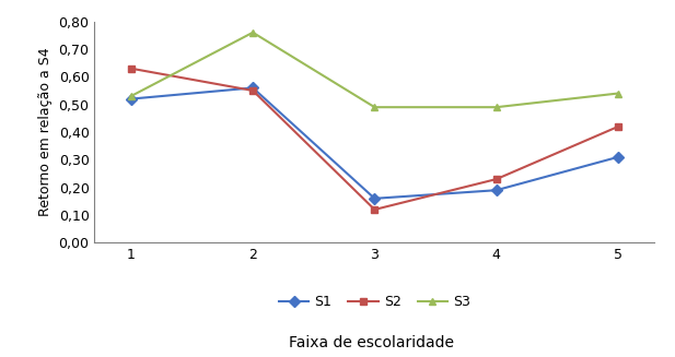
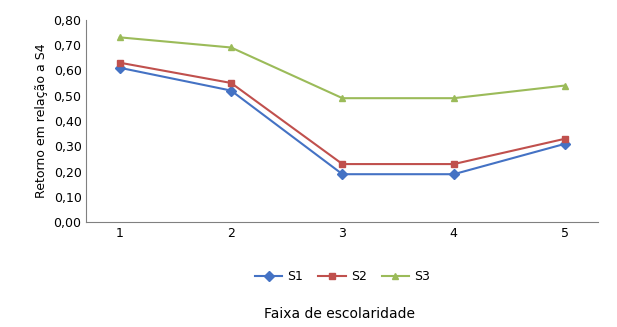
S1/1: 0,52 -> 0,61
S3/1: 0,53 -> 0,73
S1/2: 0,56 -> 0,52
S3/2: 0,76 -> 0,69
S1/3: 0,16 -> 0,19
S2/3: 0,12 -> 0,23
S2/5: 0,42 -> 0,33
